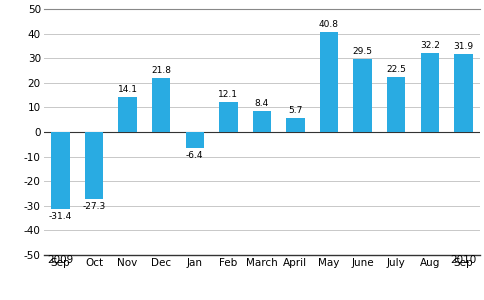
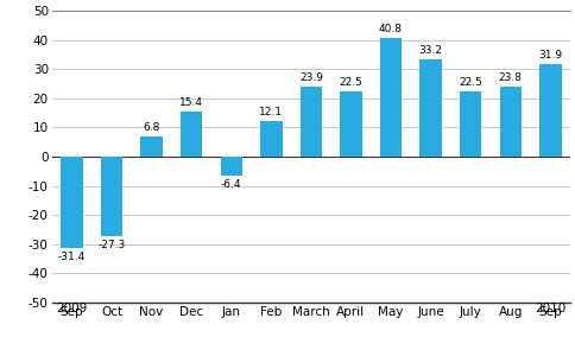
Nov: 14.1 -> 6.8
Dec: 21.8 -> 15.4
March: 8.4 -> 23.9
April: 5.7 -> 22.5
June: 29.5 -> 33.2
Aug: 32.2 -> 23.8
